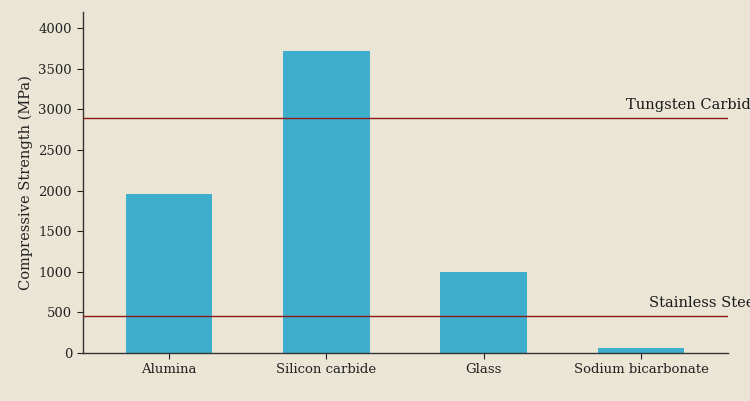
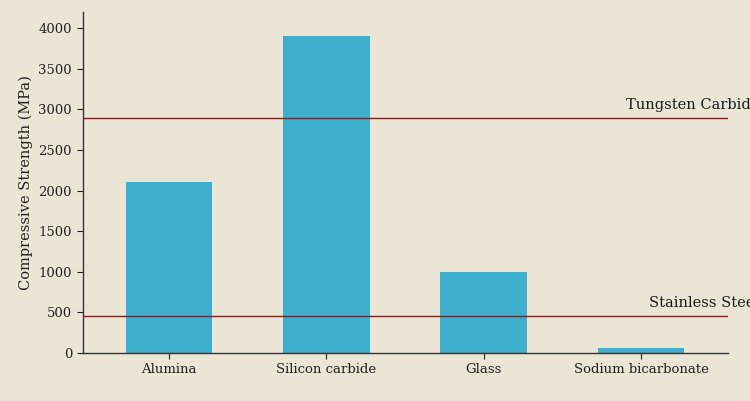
Alumina: 1960 -> 2100
Silicon carbide: 3720 -> 3900
